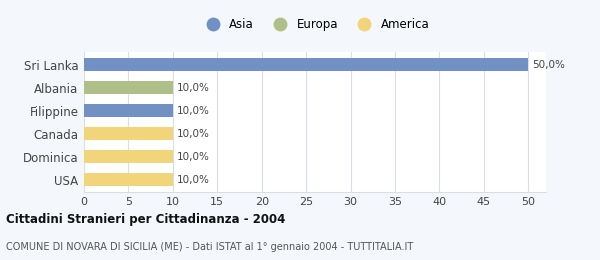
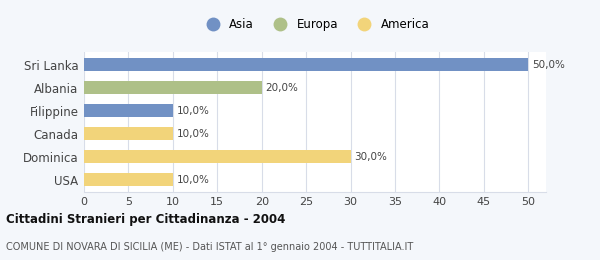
Albania: 10,0% -> 20,0%
Dominica: 10,0% -> 30,0%
